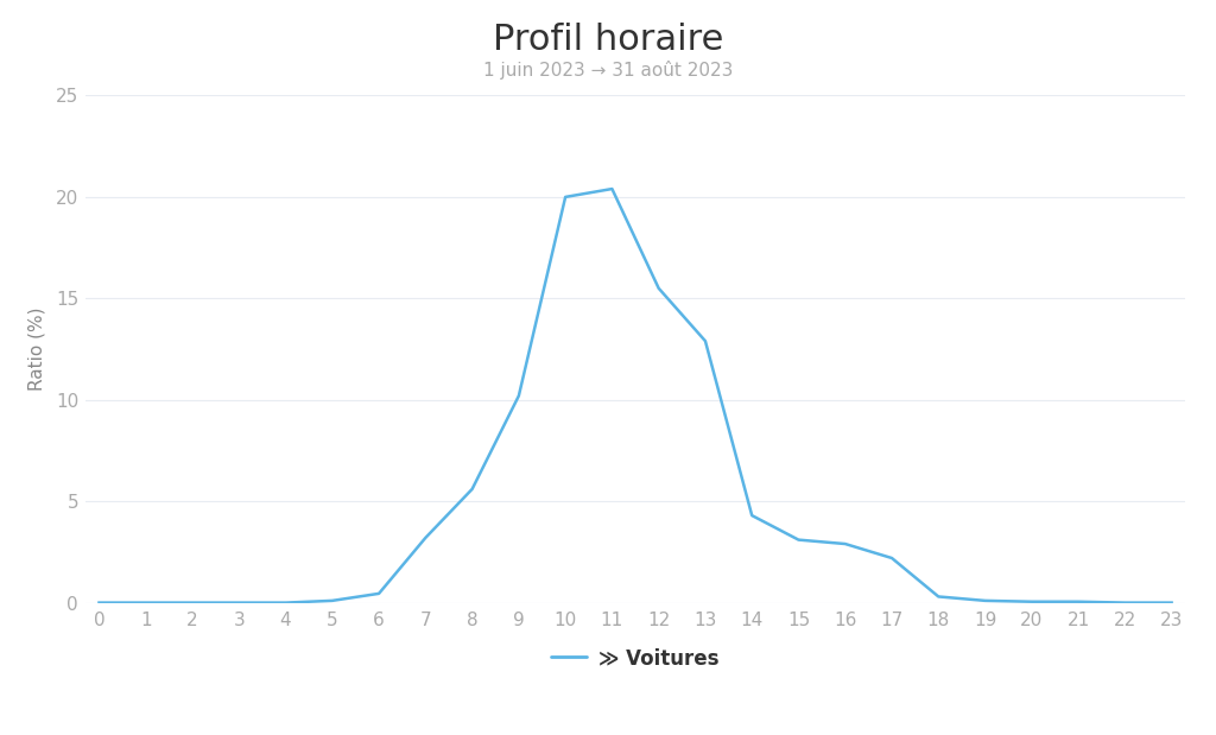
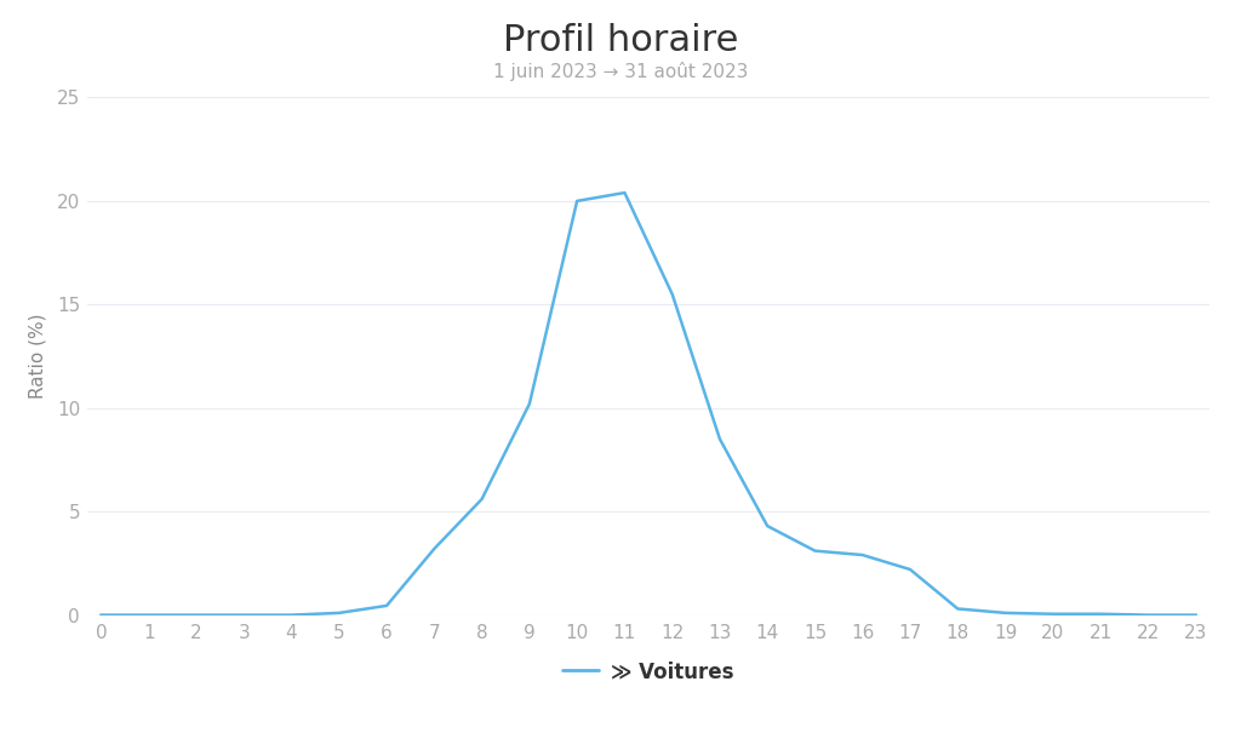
13: 12.9 -> 8.5
